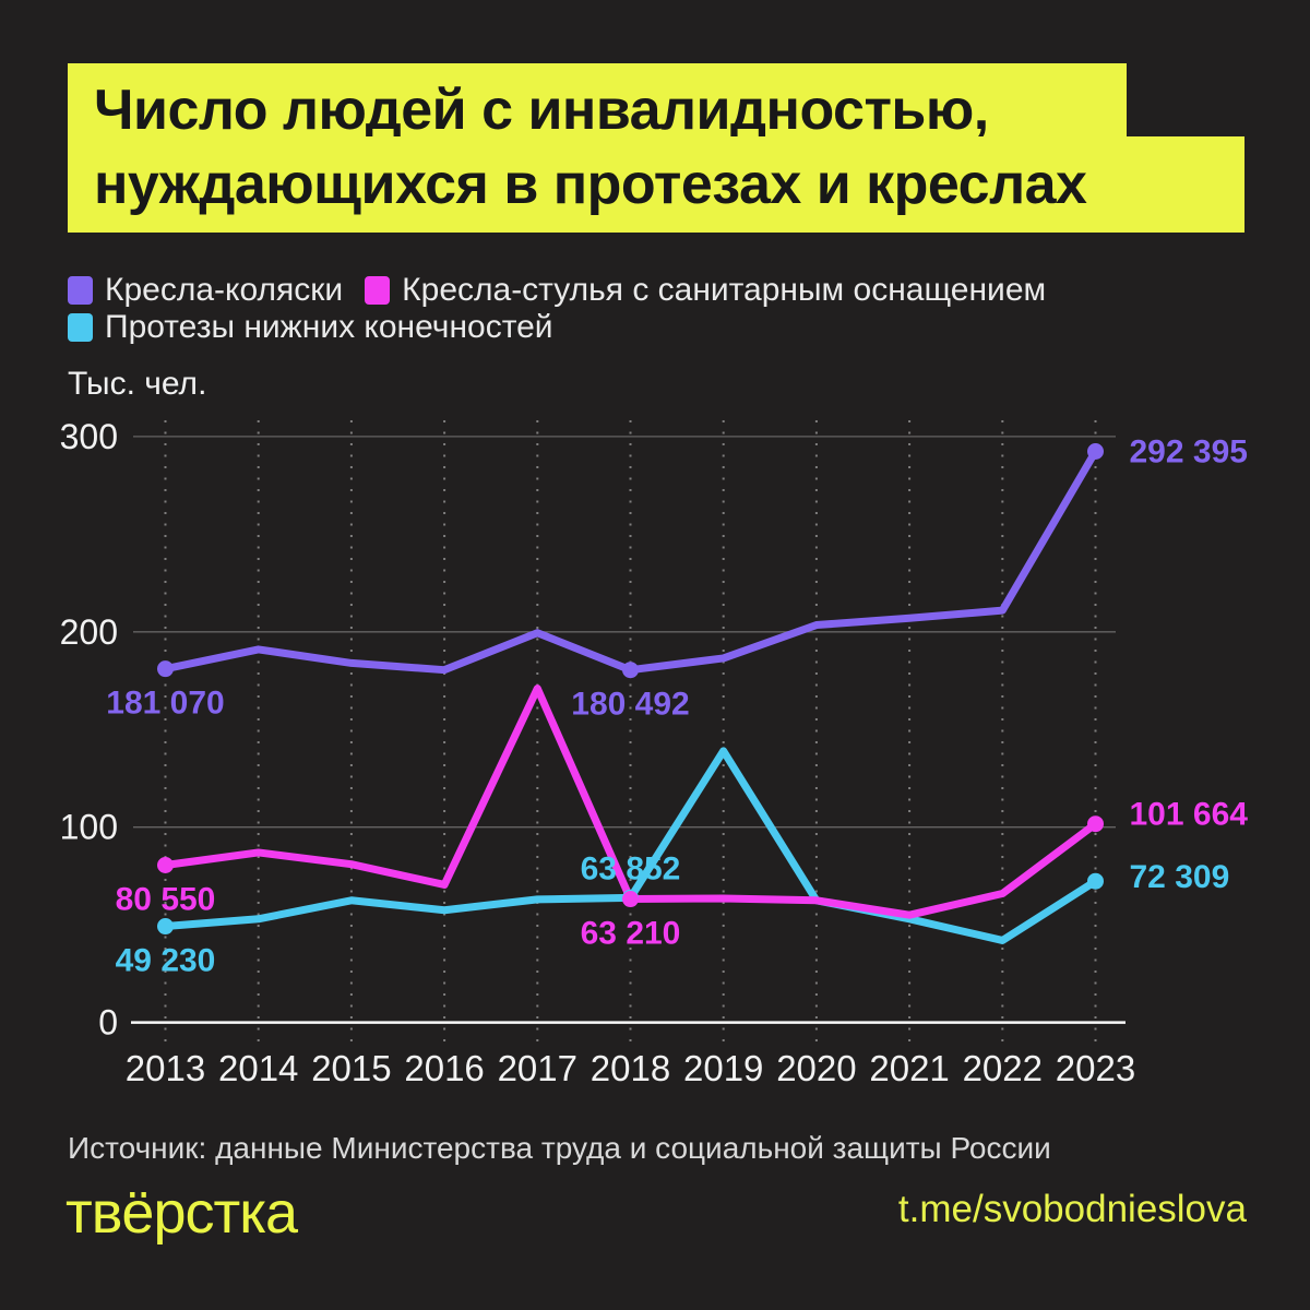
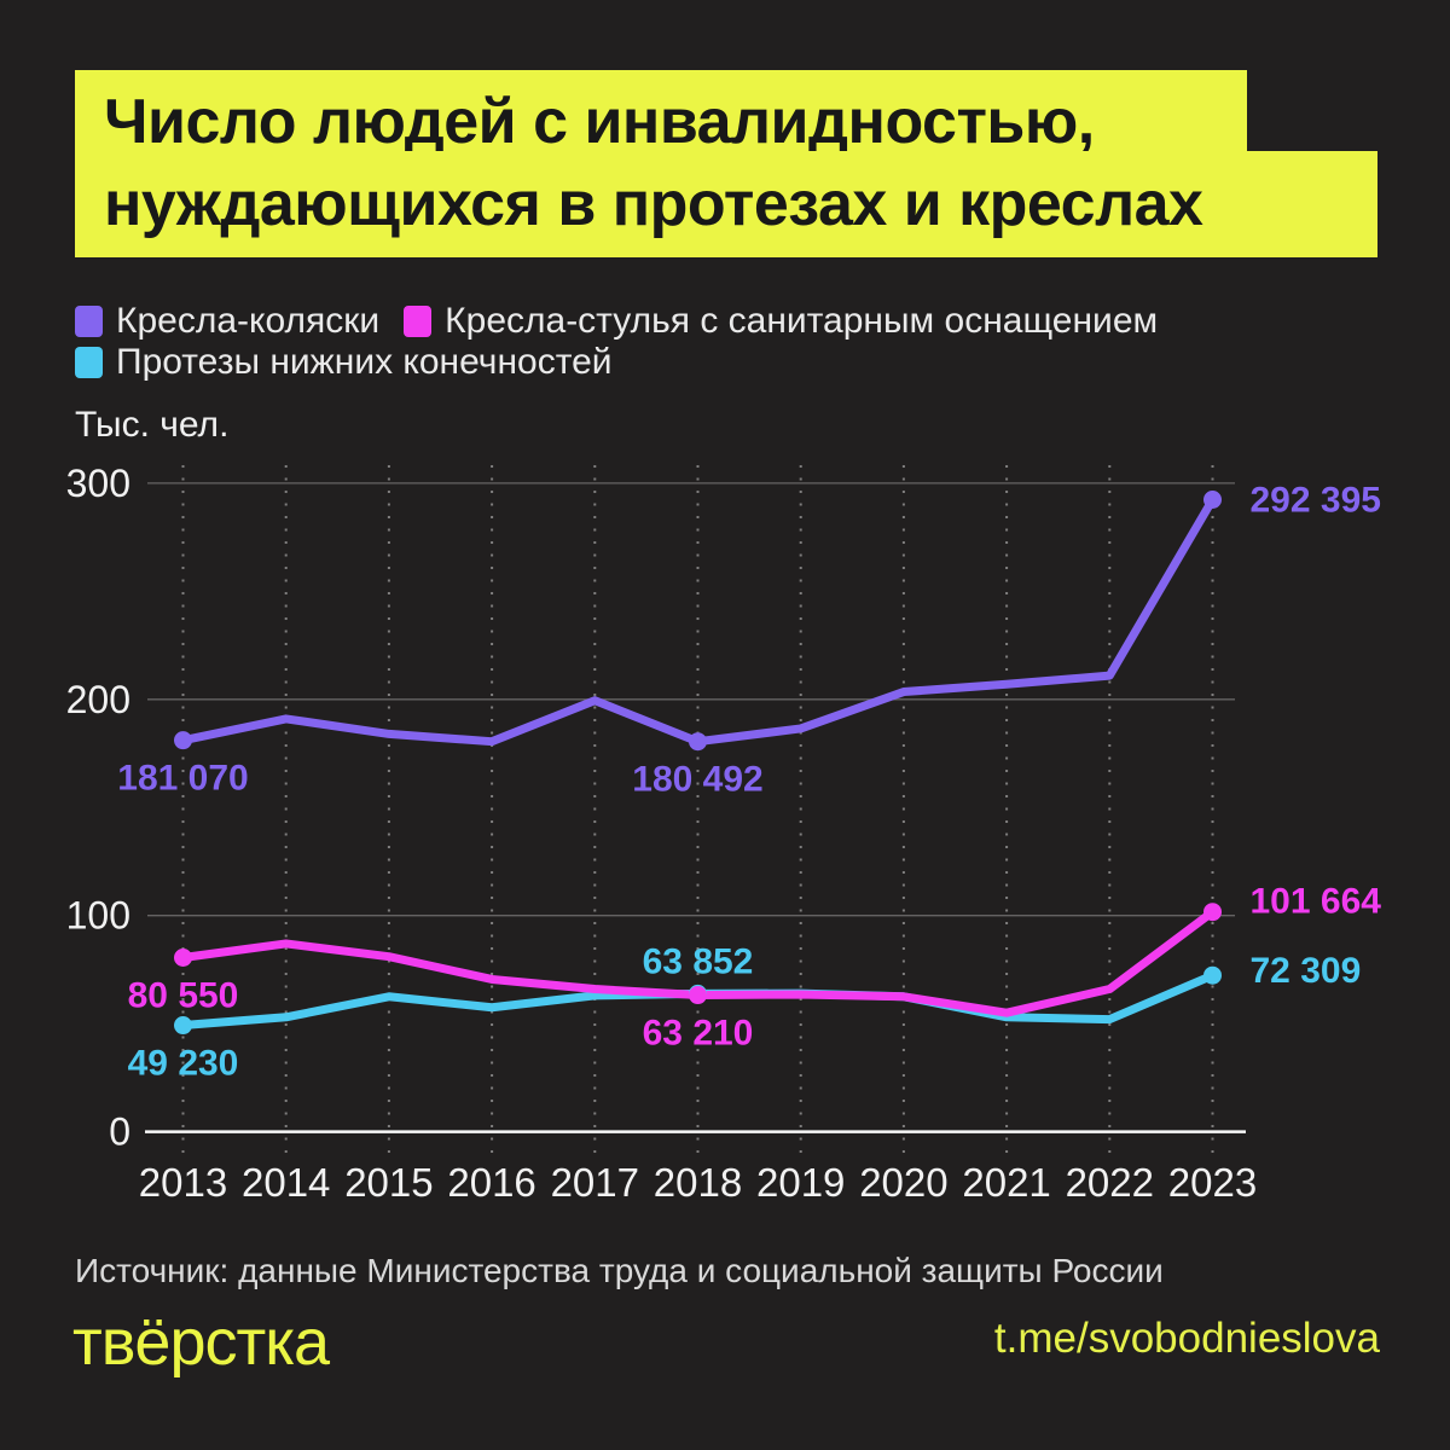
Кресла-стулья с санитарным оснащением/2017: 171 -> 66
Протезы нижних конечностей/2019: 139 -> 64
Протезы нижних конечностей/2022: 42 -> 52
